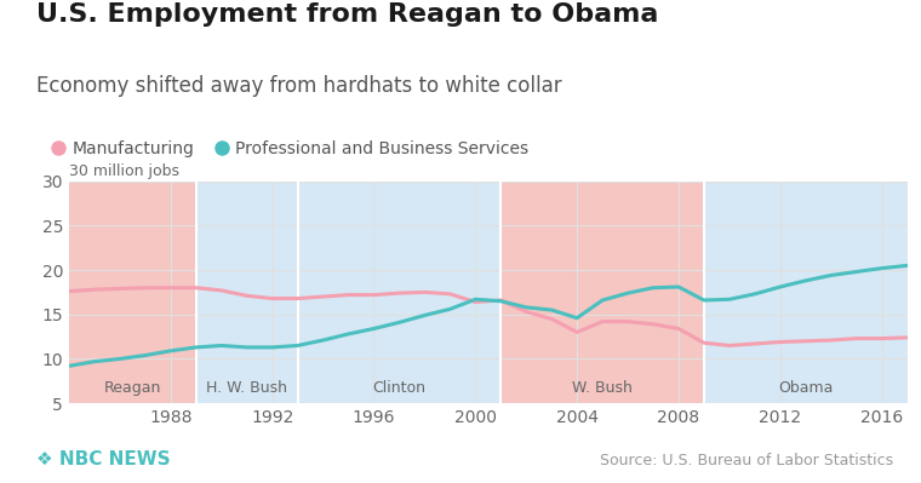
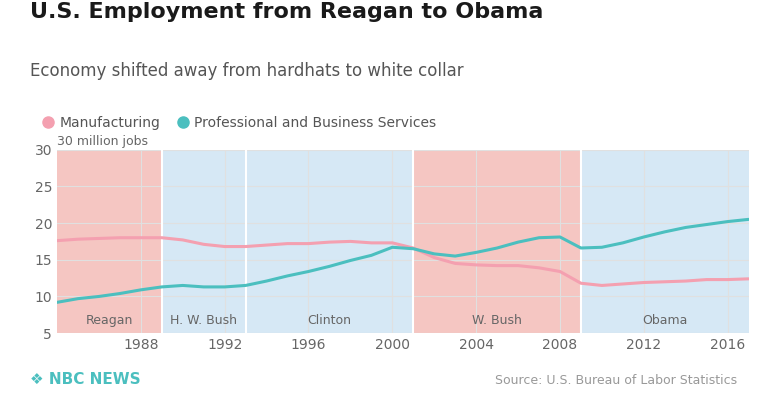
Manufacturing/2000: 16.4 -> 17.3
Manufacturing/2004: 13.0 -> 14.3
Professional and Business Services/2004: 14.6 -> 16.0
